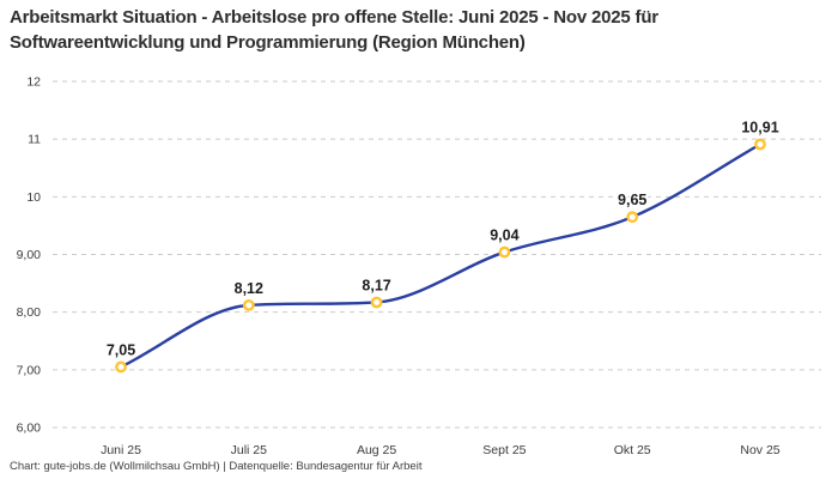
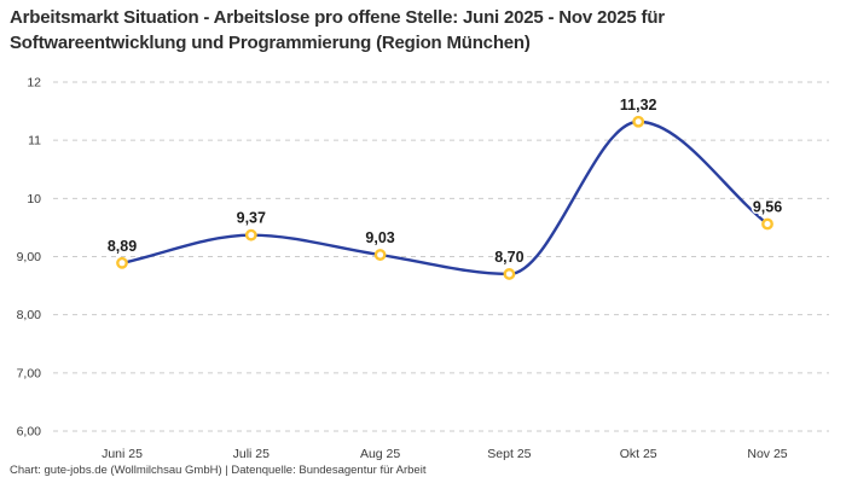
Juni 25: 7,05 -> 8,89
Juli 25: 8,12 -> 9,37
Aug 25: 8,17 -> 9,03
Sept 25: 9,04 -> 8,70
Okt 25: 9,65 -> 11,32
Nov 25: 10,91 -> 9,56
